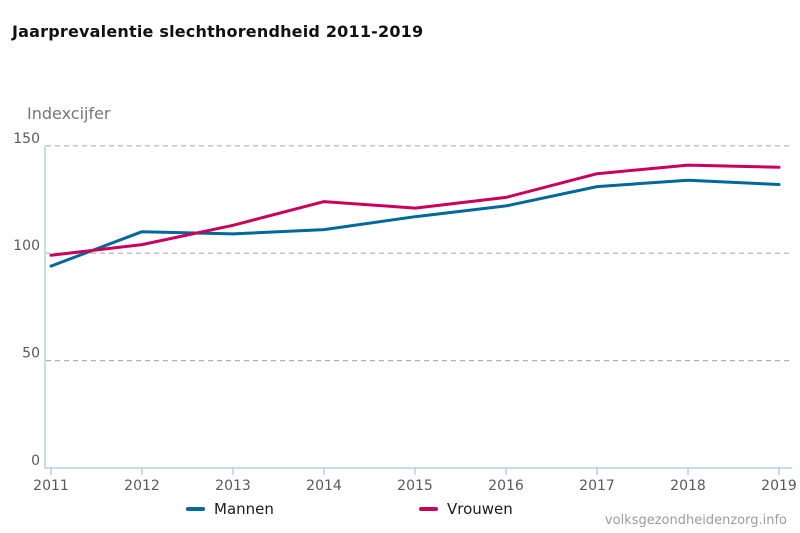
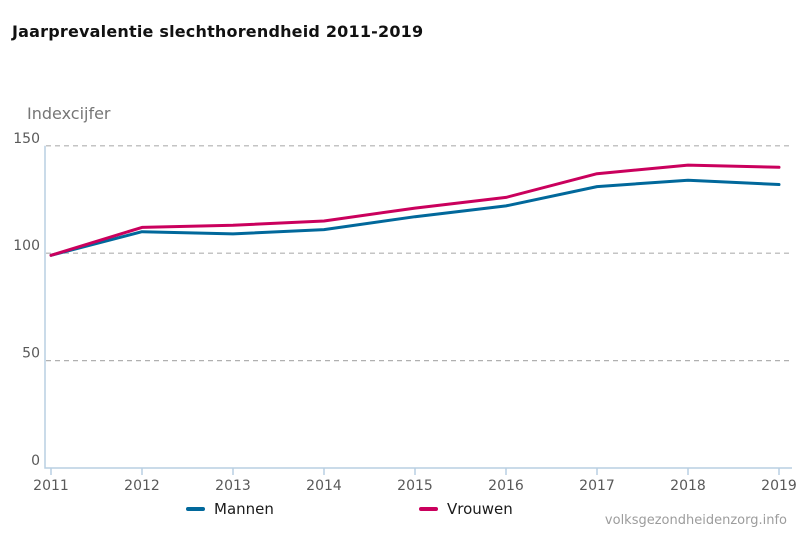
Mannen/2011: 94 -> 99
Vrouwen/2012: 104 -> 112
Vrouwen/2014: 124 -> 115
